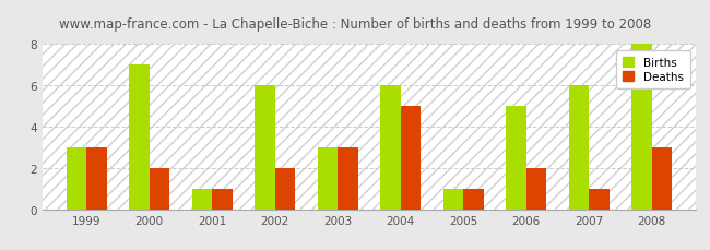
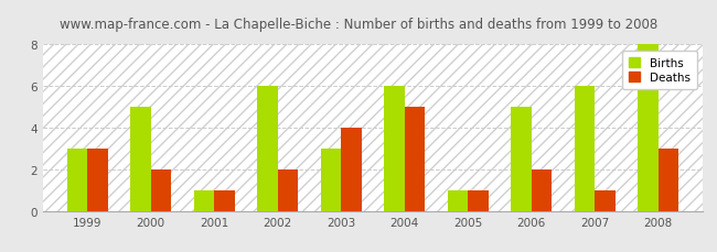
Births/2000: 7 -> 5
Deaths/2003: 3 -> 4
